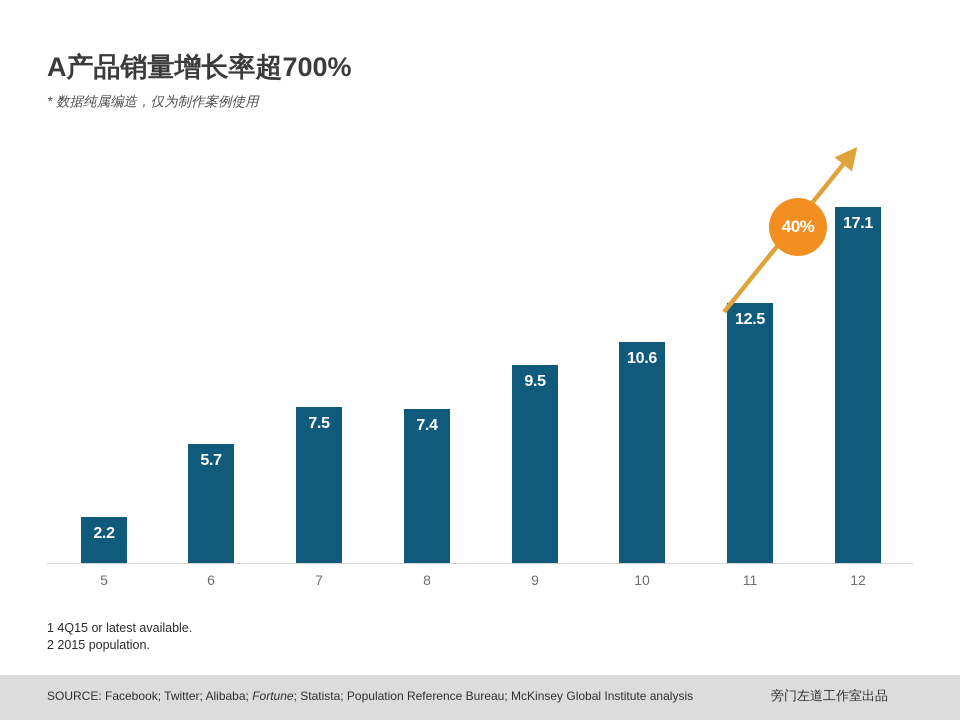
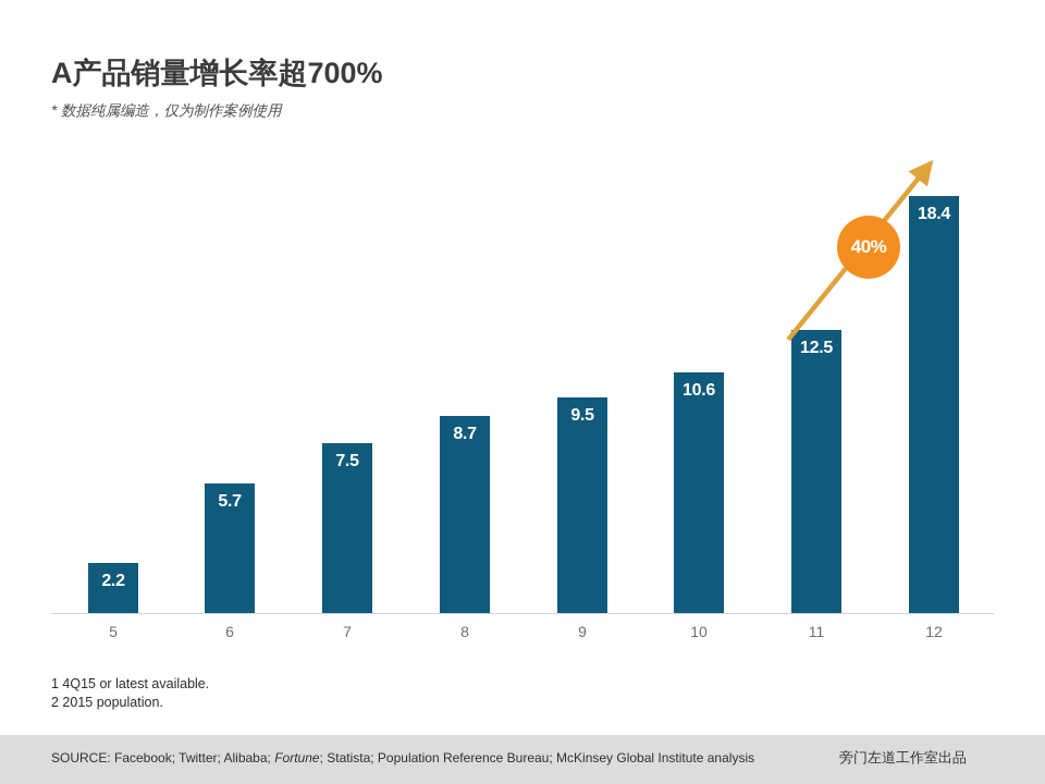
8: 7.4 -> 8.7
12: 17.1 -> 18.4
